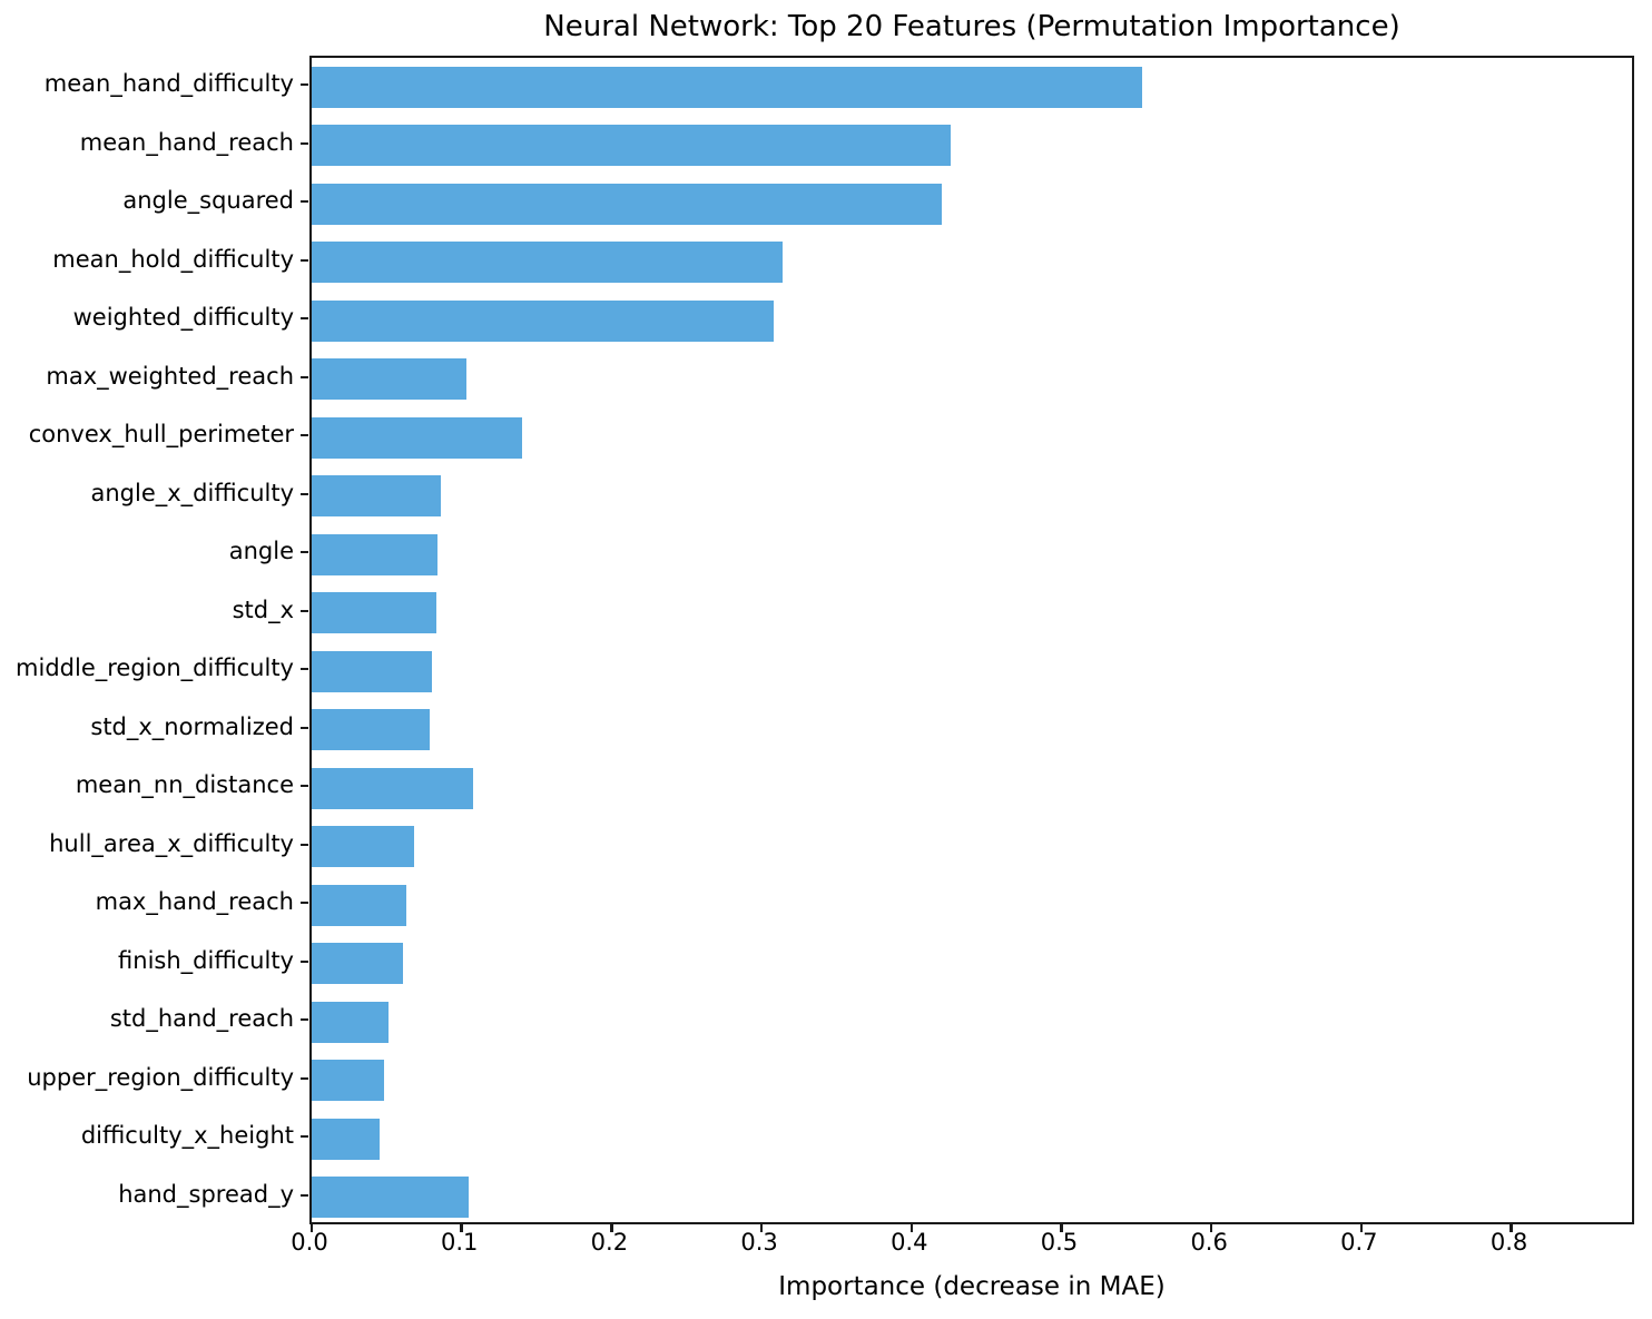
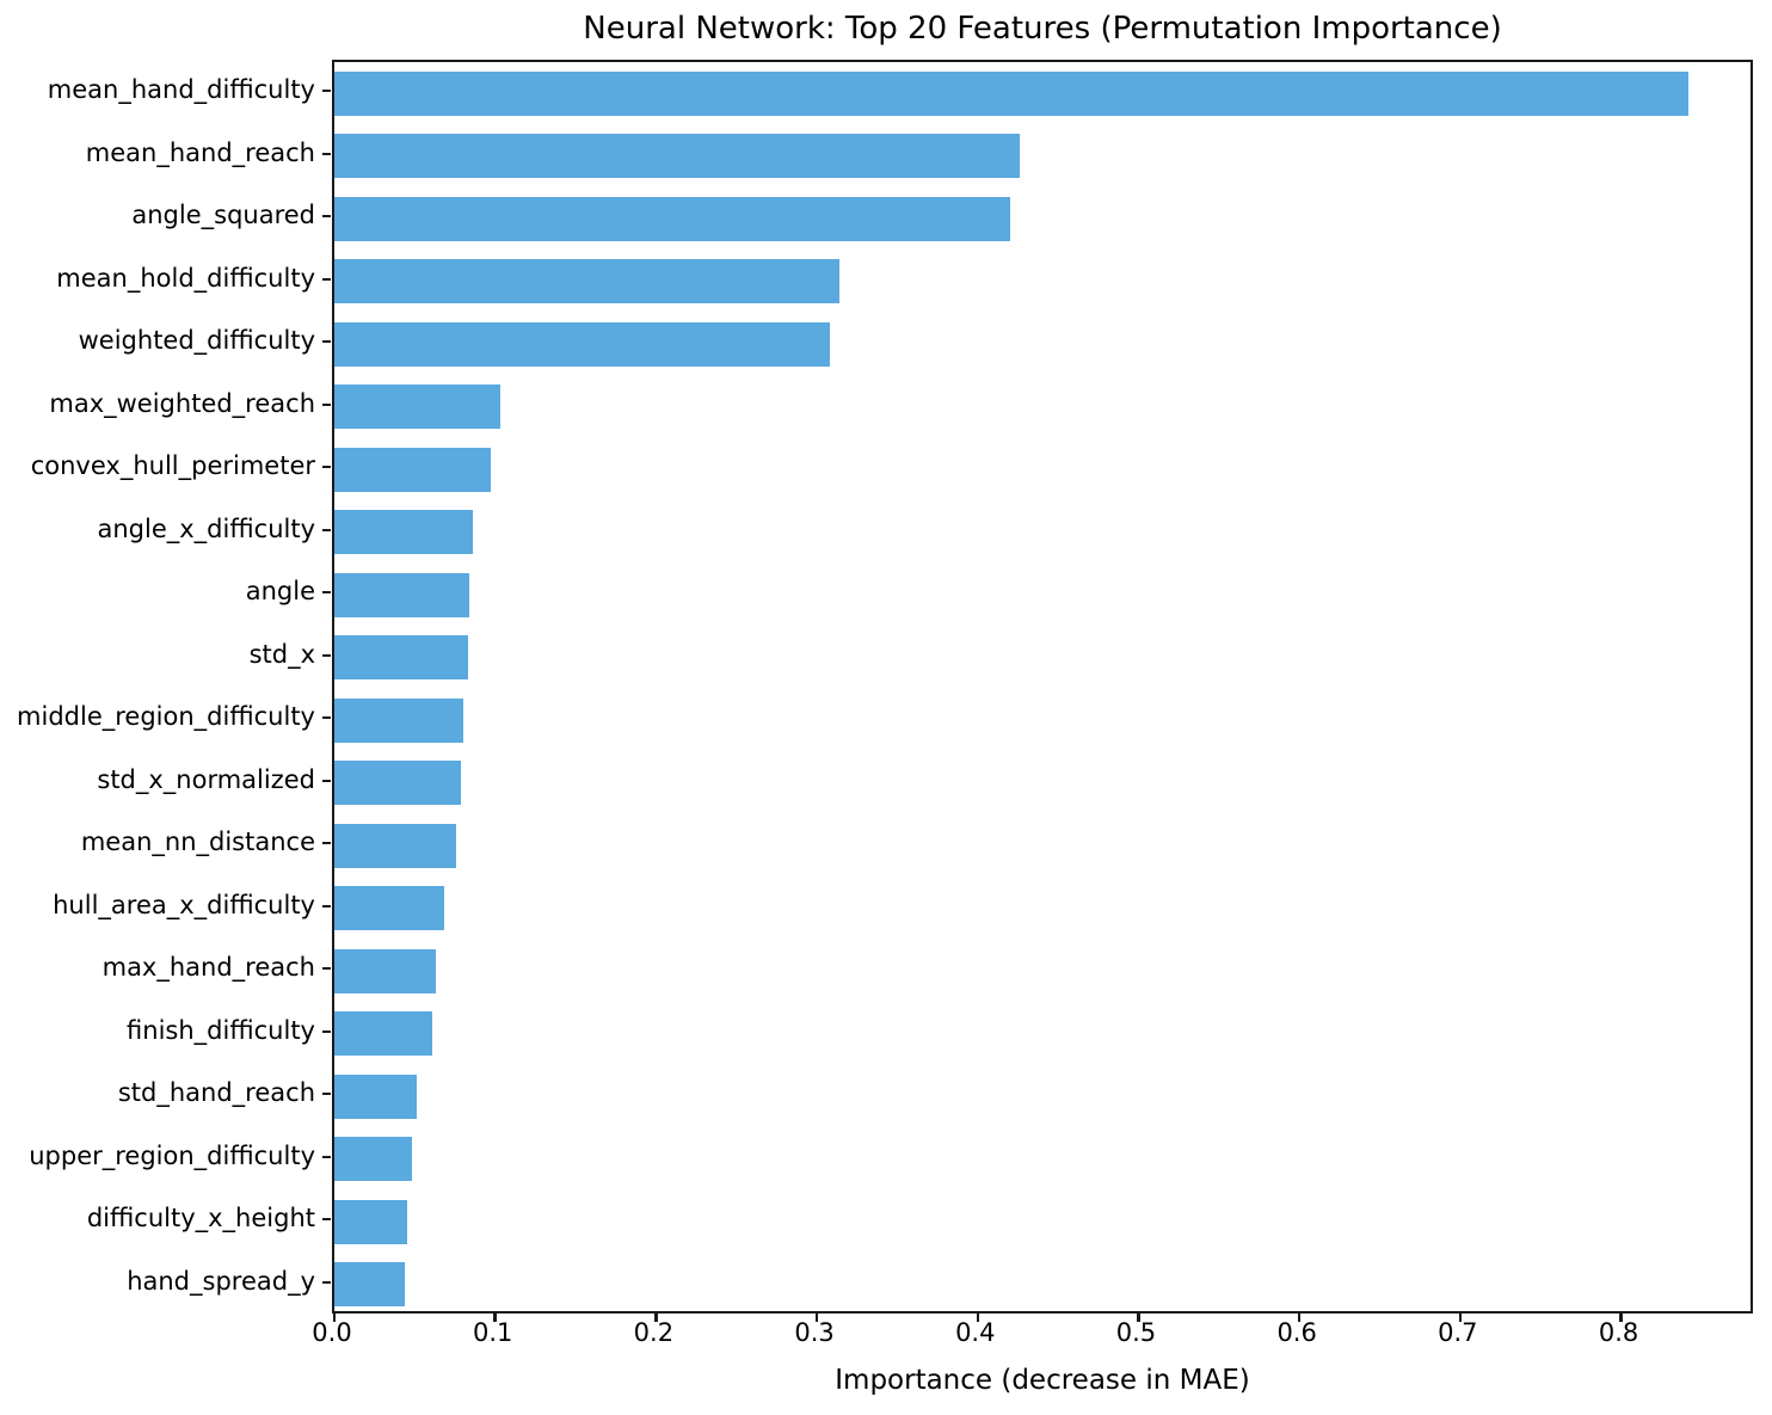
mean_hand_difficulty: 0.554 -> 0.842
convex_hull_perimeter: 0.140 -> 0.097
mean_nn_distance: 0.108 -> 0.076
hand_spread_y: 0.105 -> 0.044
